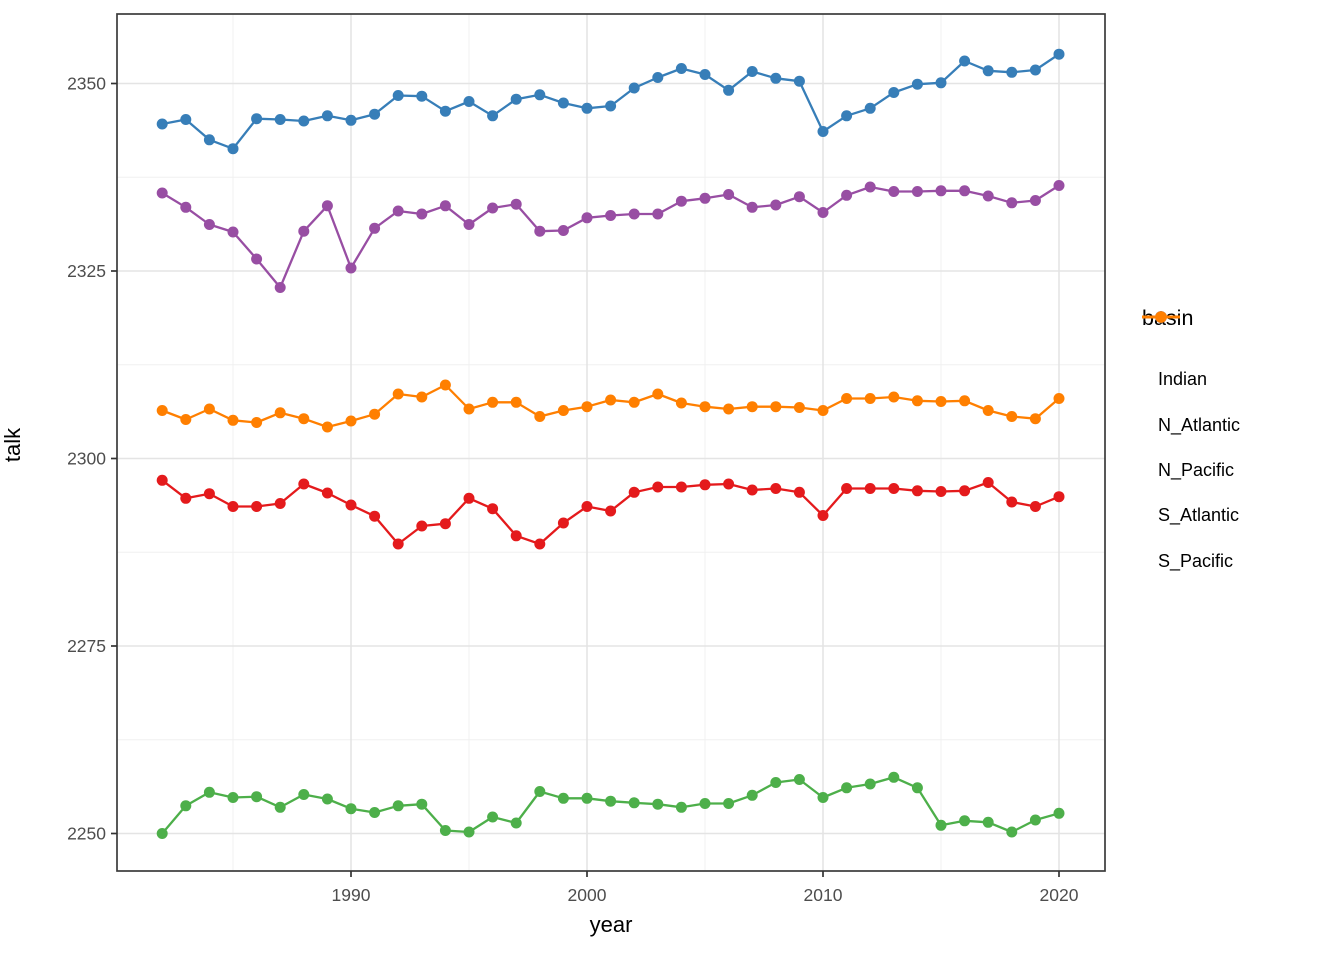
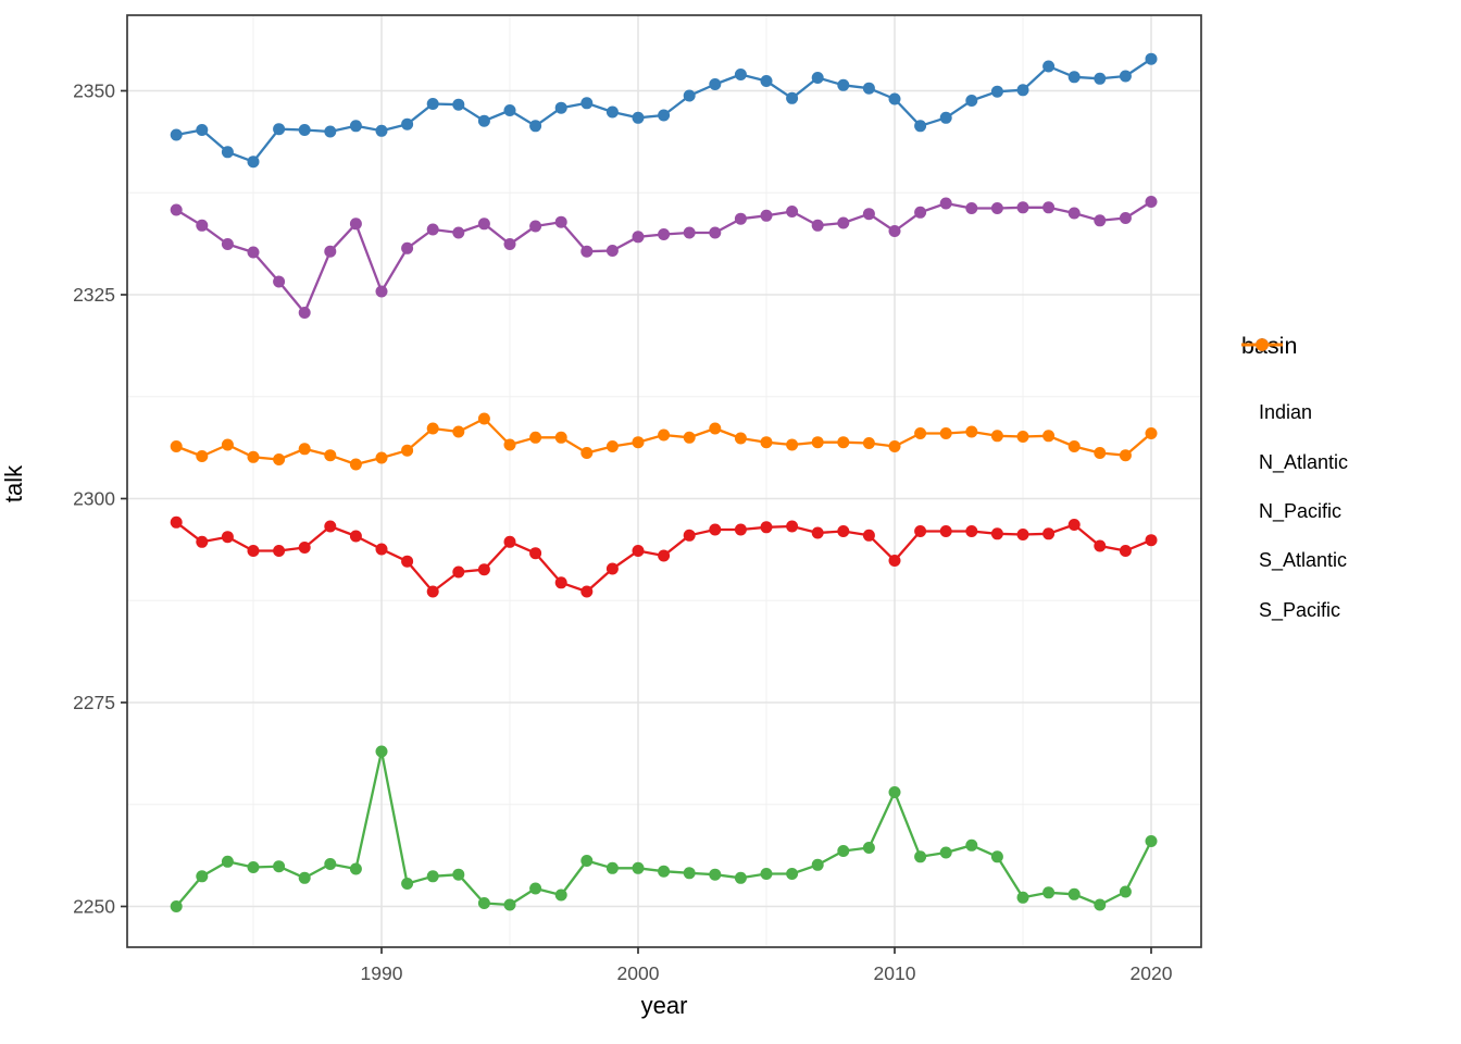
N_Pacific/1990: 2253 -> 2269
N_Atlantic/2010: 2344 -> 2349
N_Pacific/2010: 2255 -> 2264
N_Pacific/2020: 2253 -> 2258
